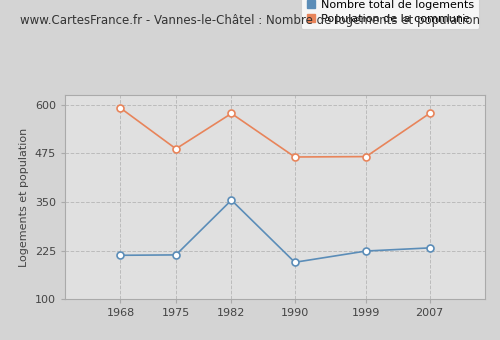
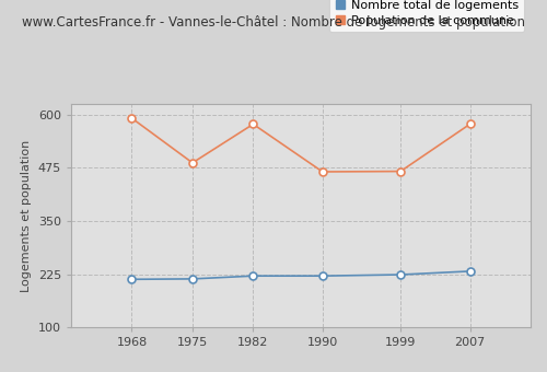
Nombre total de logements/1982: 355 -> 221
Nombre total de logements/1990: 195 -> 221
